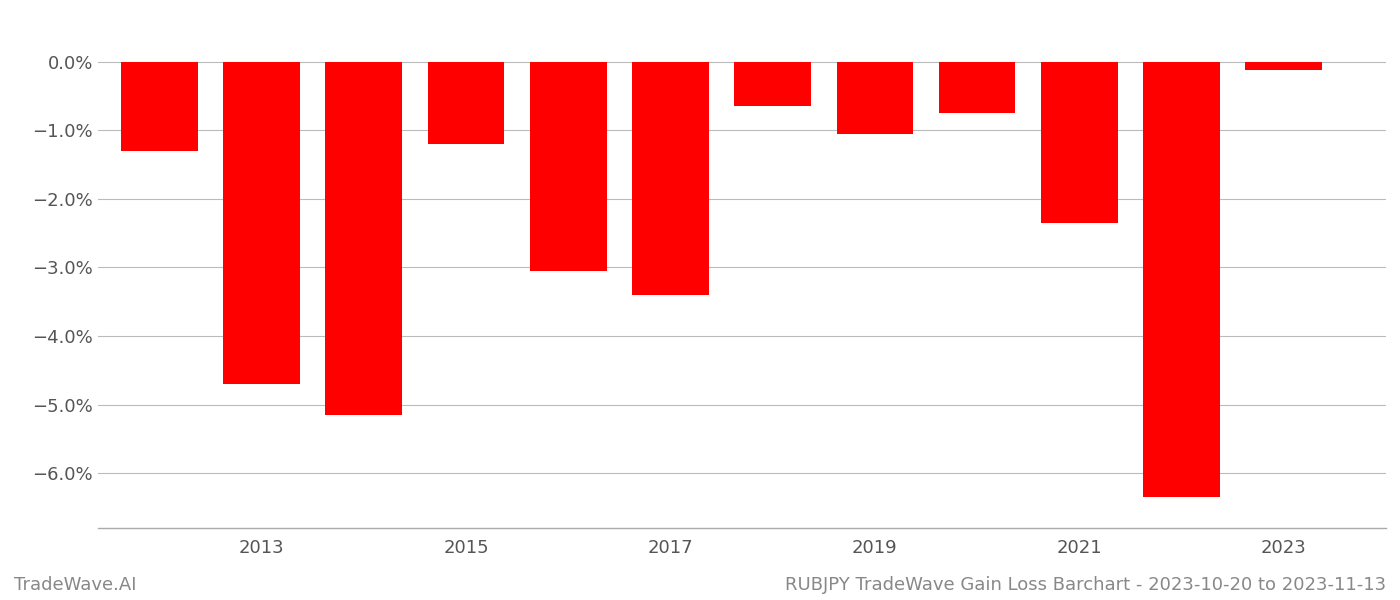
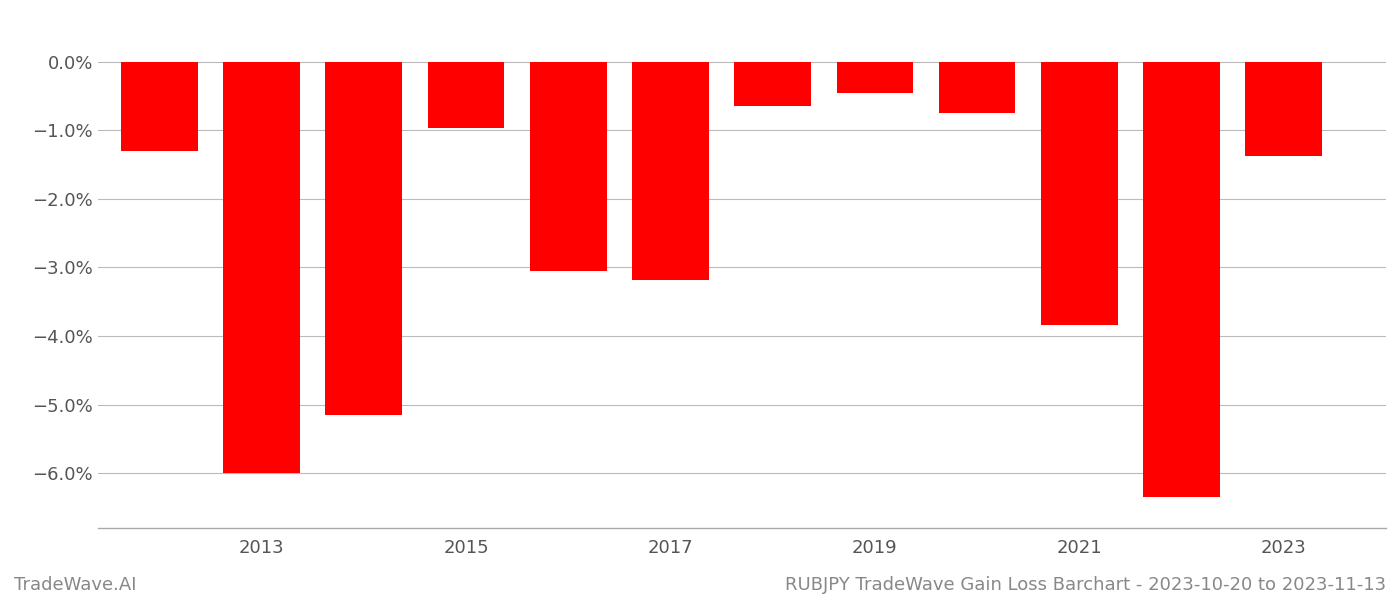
2013: -4.70% -> -6.00%
2015: -1.20% -> -0.96%
2017: -3.40% -> -3.18%
2019: -1.05% -> -0.46%
2021: -2.35% -> -3.84%
2023: -0.12% -> -1.38%
